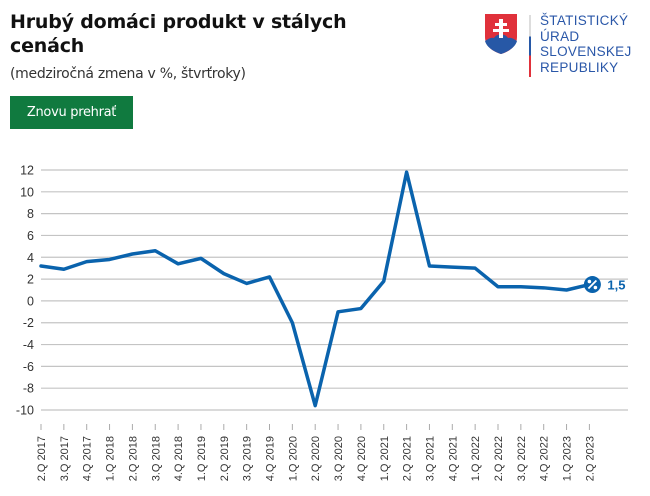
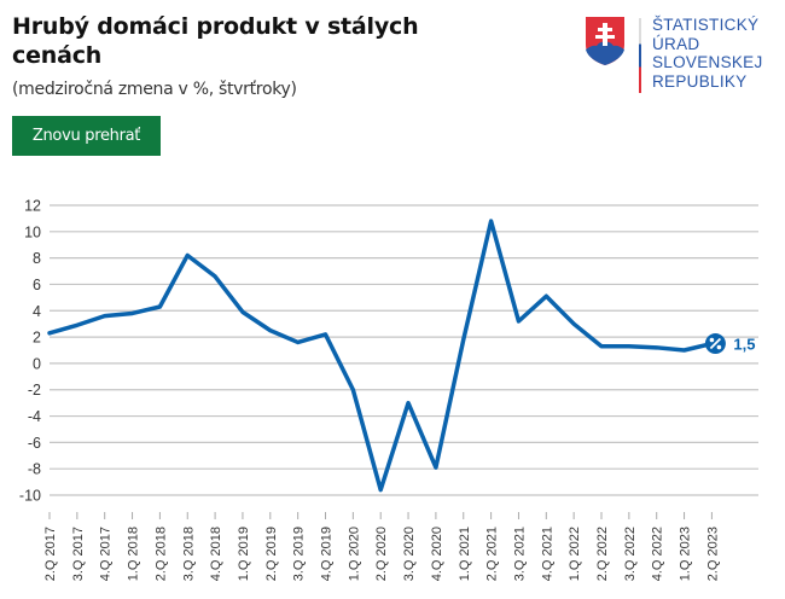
2.Q 2017: 3.2 -> 2.3
3.Q 2018: 4.6 -> 8.2
4.Q 2018: 3.4 -> 6.6
3.Q 2020: -1.0 -> -3.0
4.Q 2020: -0.7 -> -7.9
2.Q 2021: 11.8 -> 10.8
4.Q 2021: 3.1 -> 5.1
